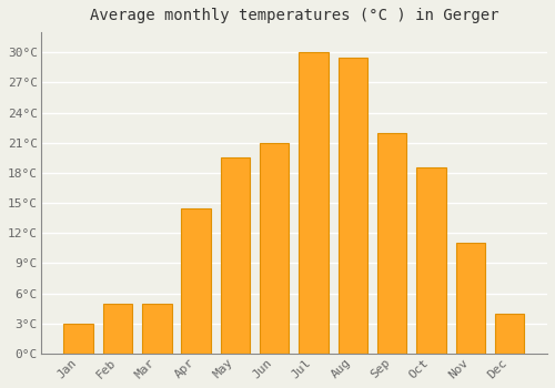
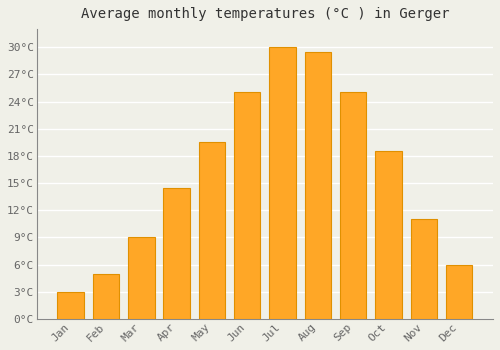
Mar: 5.0°C -> 9.0°C
Jun: 21.0°C -> 25.0°C
Sep: 22.0°C -> 25.0°C
Dec: 4.0°C -> 6.0°C
